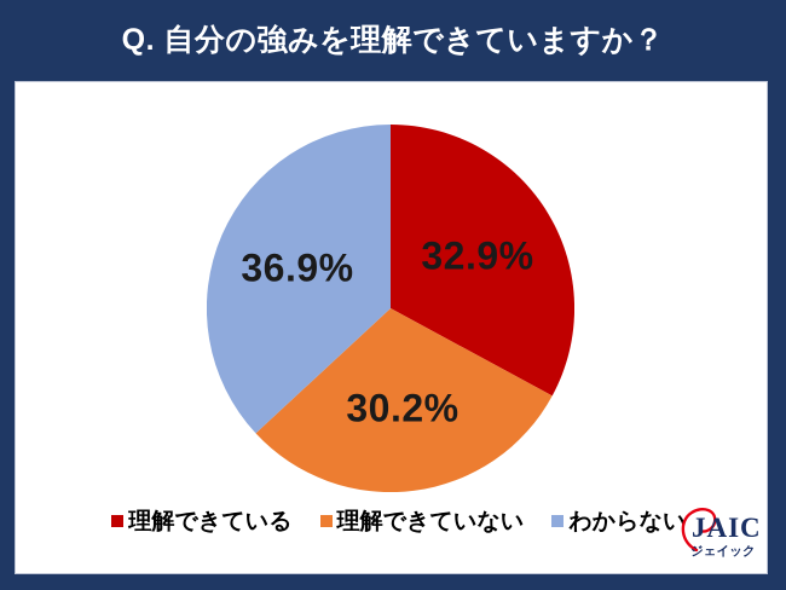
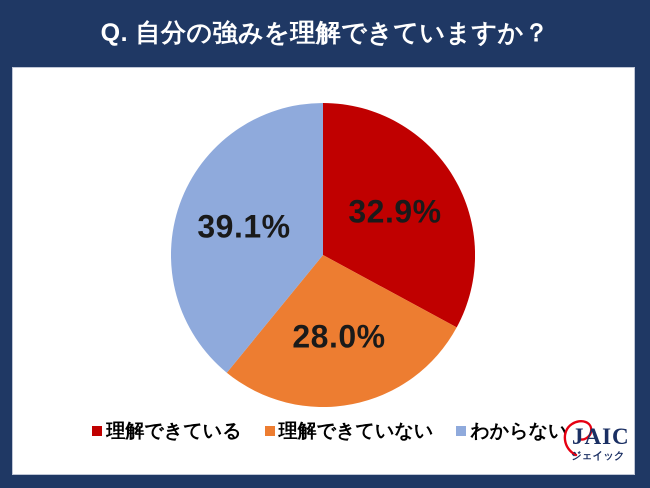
理解できていない: 30.2% -> 28.0%
わからない: 36.9% -> 39.1%
